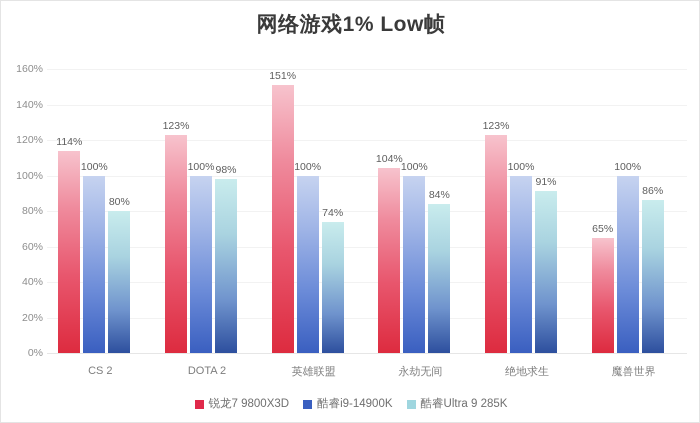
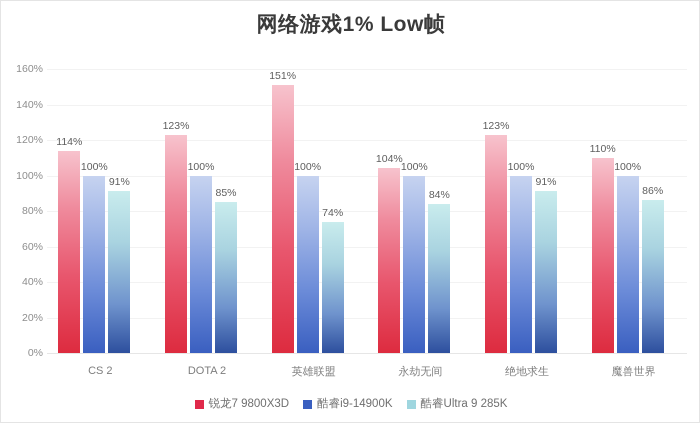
酷睿Ultra 9 285K/CS 2: 80% -> 91%
酷睿Ultra 9 285K/DOTA 2: 98% -> 85%
锐龙7 9800X3D/魔兽世界: 65% -> 110%
